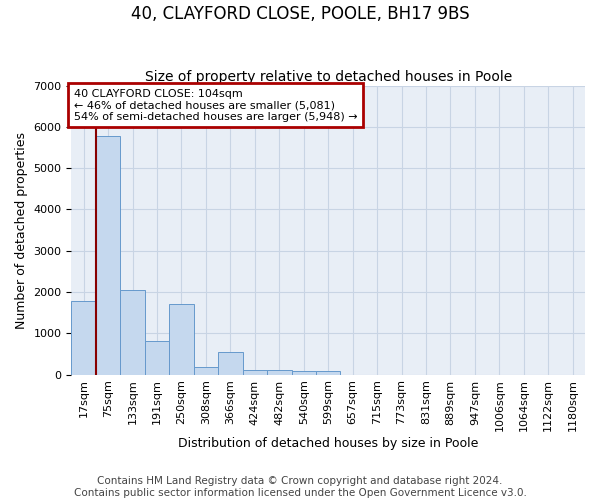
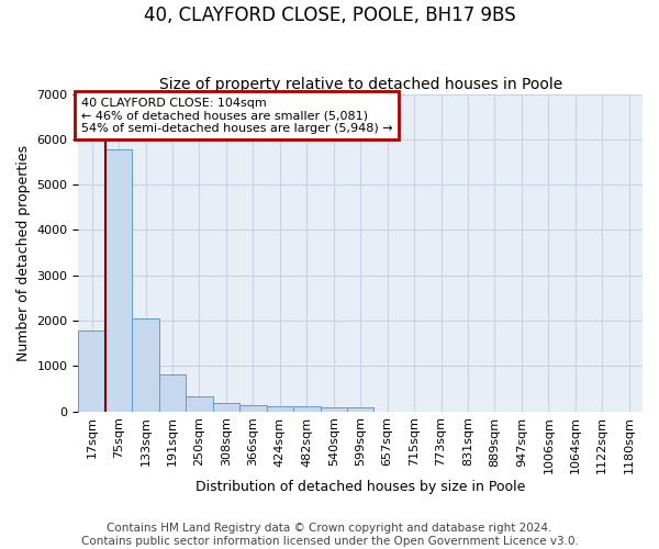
250sqm: 1700 -> 340
366sqm: 550 -> 140
